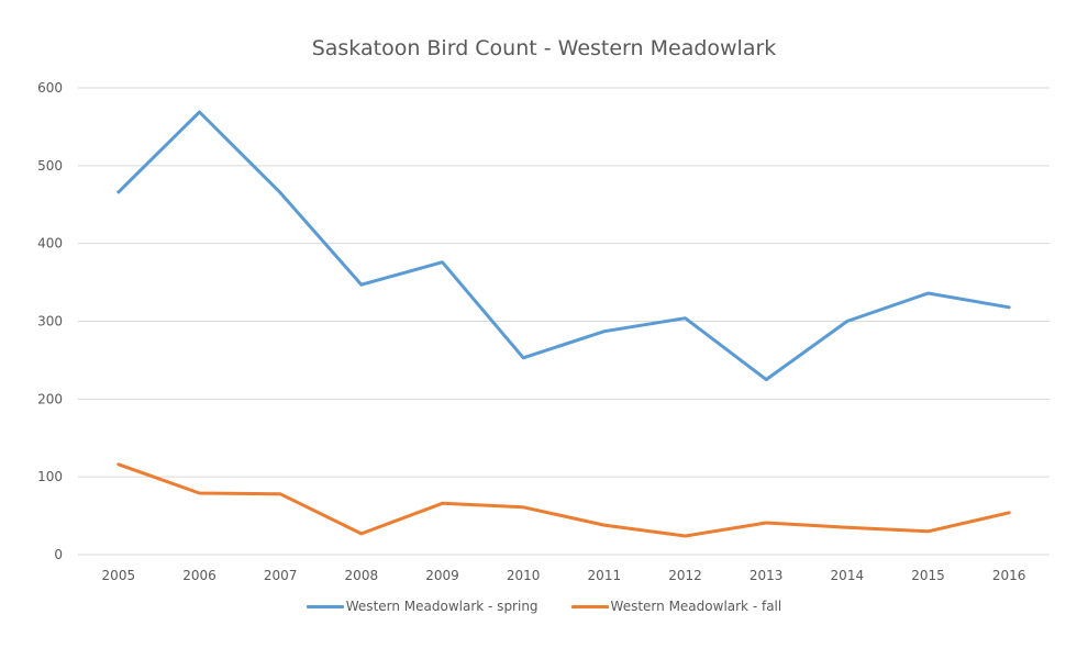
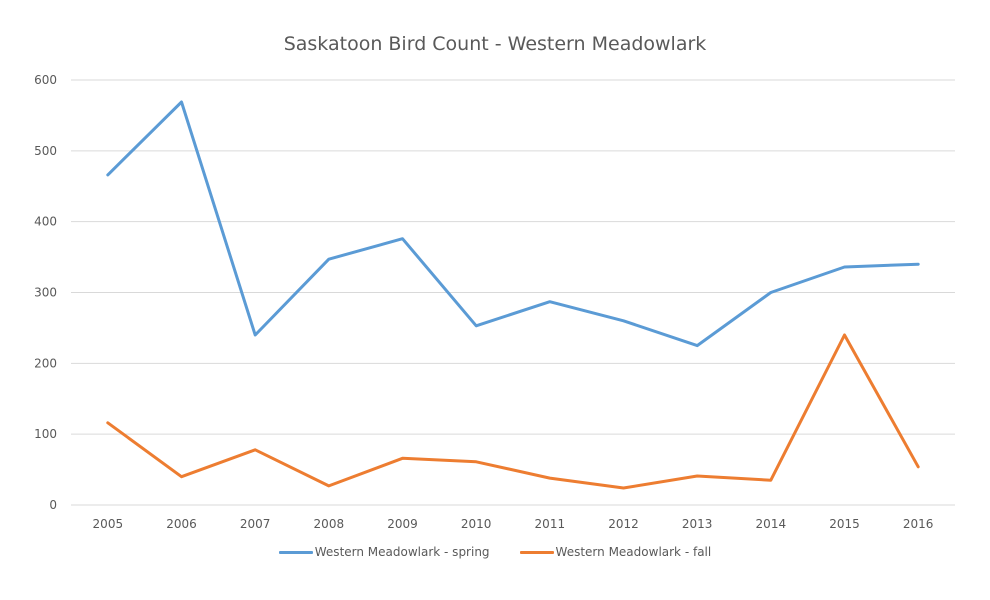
Western Meadowlark - fall/2006: 80 -> 40
Western Meadowlark - spring/2007: 460 -> 240
Western Meadowlark - spring/2012: 300 -> 260
Western Meadowlark - fall/2015: 30 -> 240
Western Meadowlark - spring/2016: 320 -> 340
